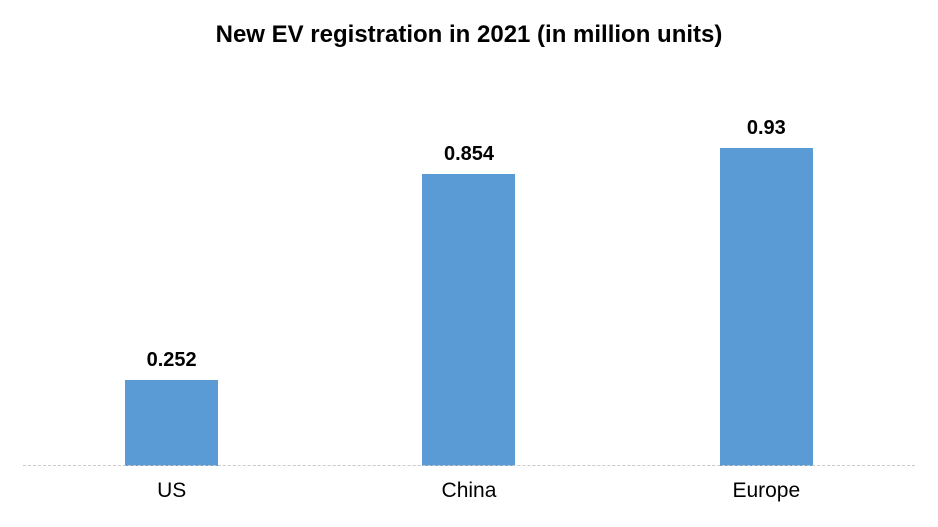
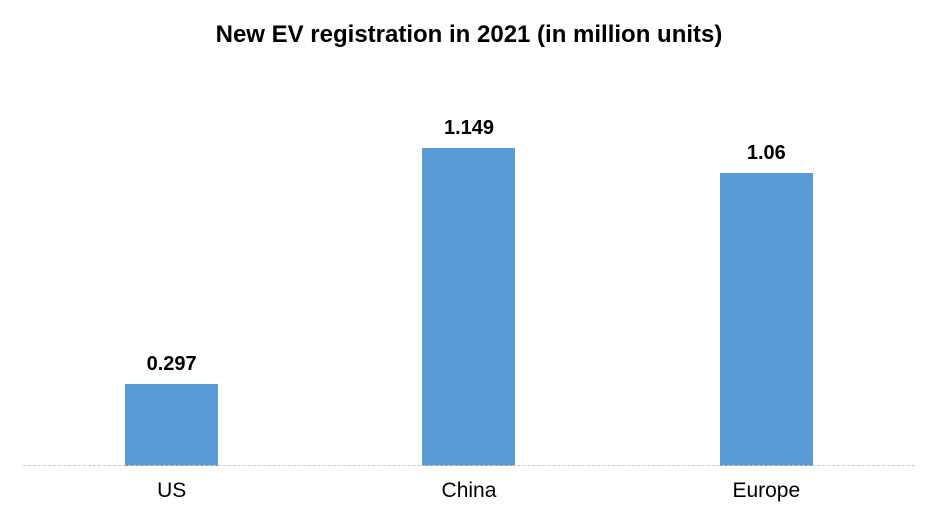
US: 0.252 -> 0.297
China: 0.854 -> 1.149
Europe: 0.93 -> 1.06
